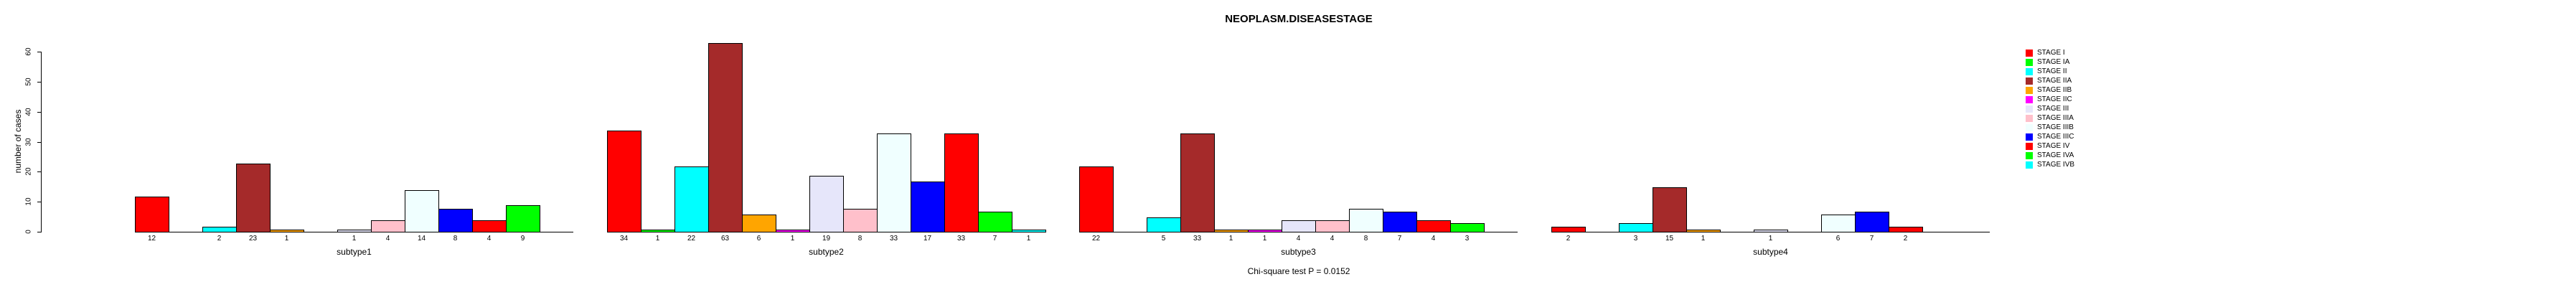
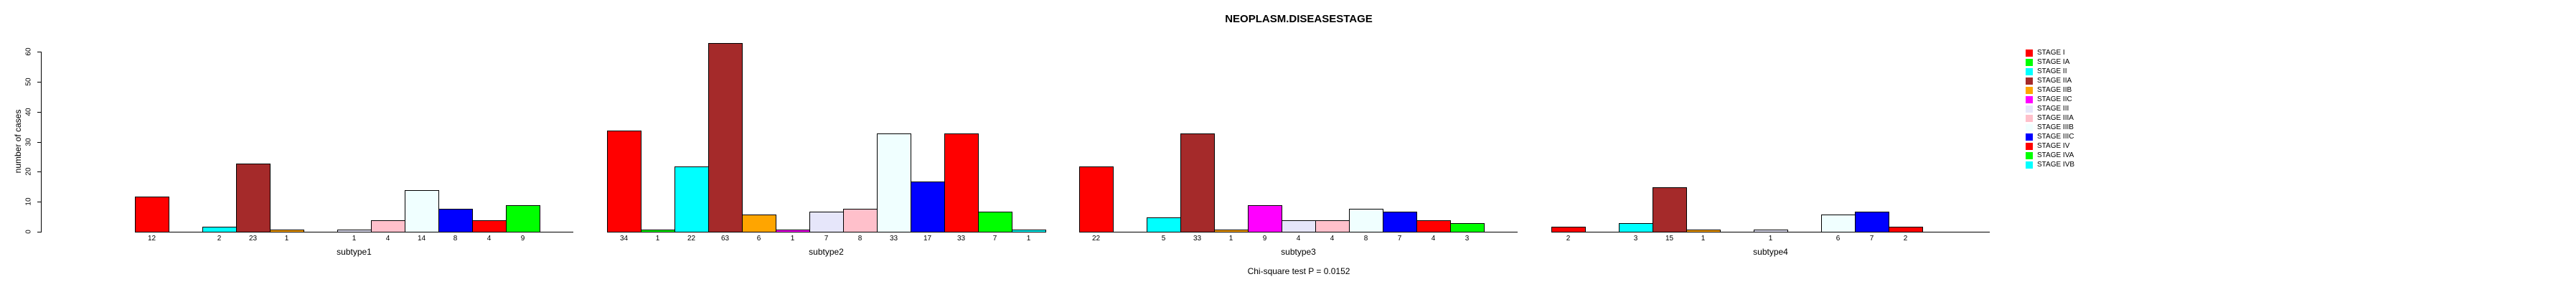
STAGE III/subtype2: 19 -> 7
STAGE IIC/subtype3: 1 -> 9
